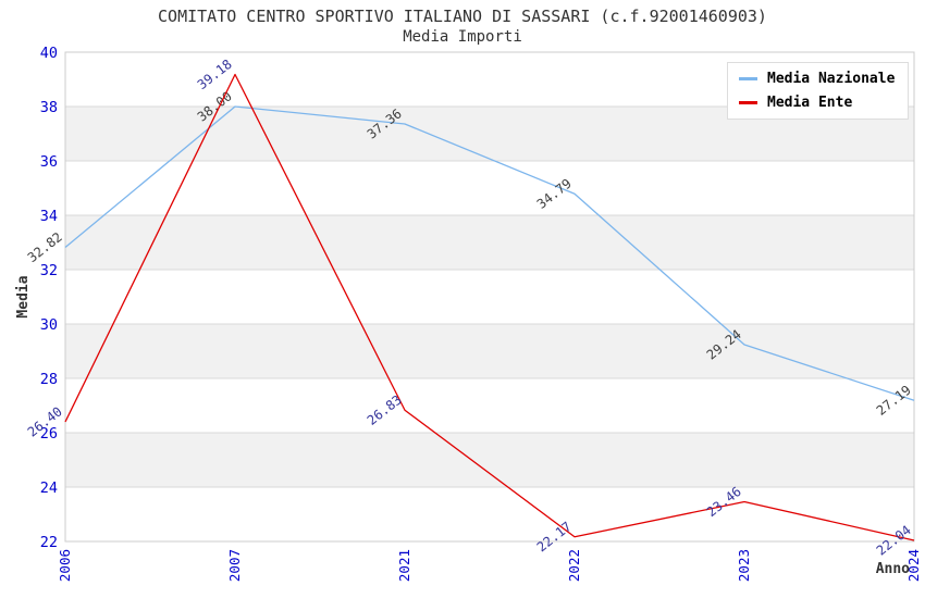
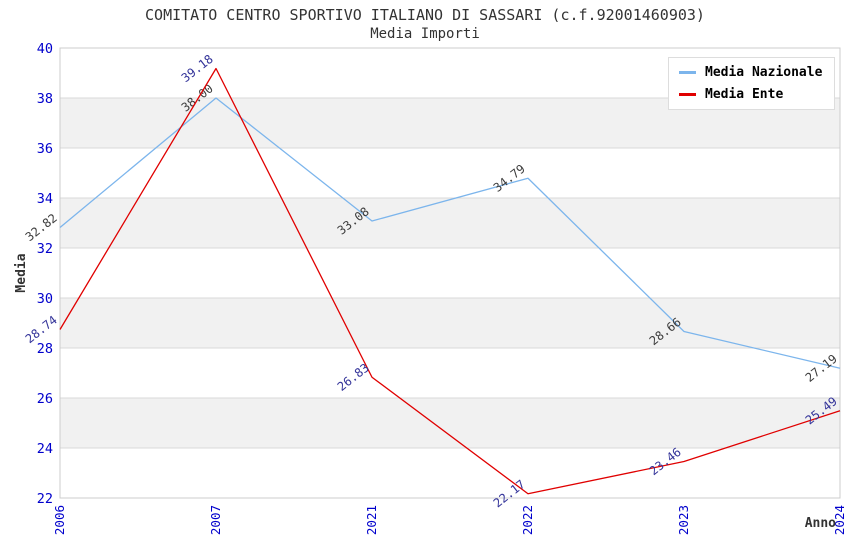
Media Ente/2006: 26.40 -> 28.74
Media Nazionale/2021: 37.36 -> 33.08
Media Nazionale/2023: 29.24 -> 28.66
Media Ente/2024: 22.04 -> 25.49
